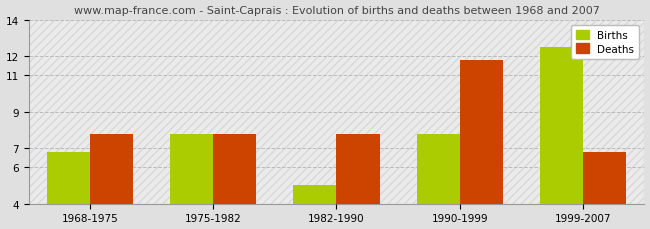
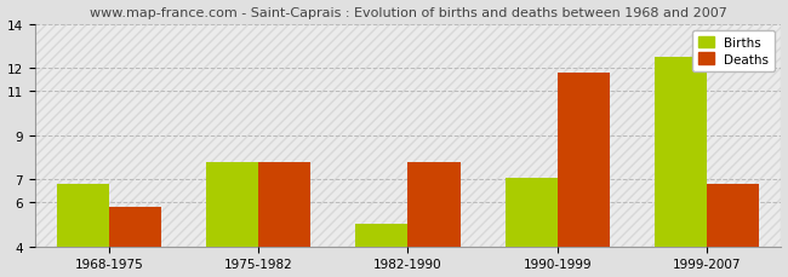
Deaths/1968-1975: 7.8 -> 5.8
Births/1990-1999: 7.8 -> 7.1
